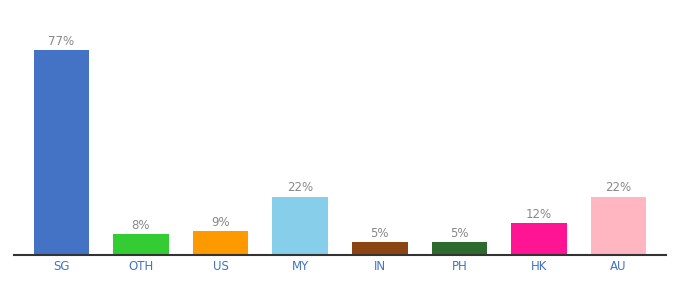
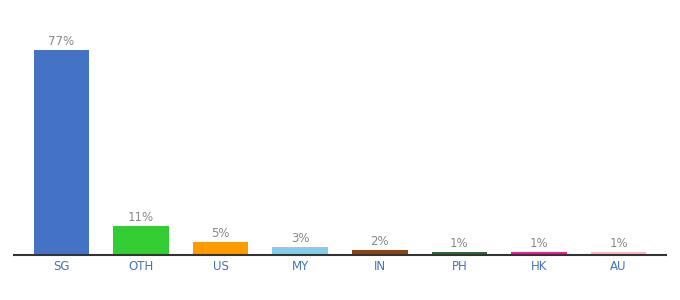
OTH: 8% -> 11%
US: 9% -> 5%
MY: 22% -> 3%
IN: 5% -> 2%
PH: 5% -> 1%
HK: 12% -> 1%
AU: 22% -> 1%
